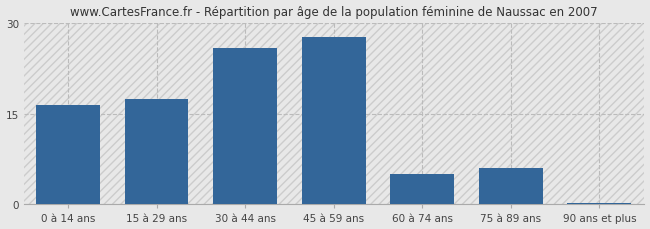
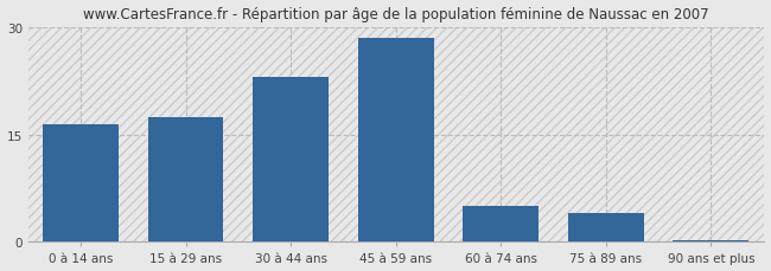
30 à 44 ans: 25.8 -> 23.0
45 à 59 ans: 27.6 -> 28.5
75 à 89 ans: 6.0 -> 4.0
